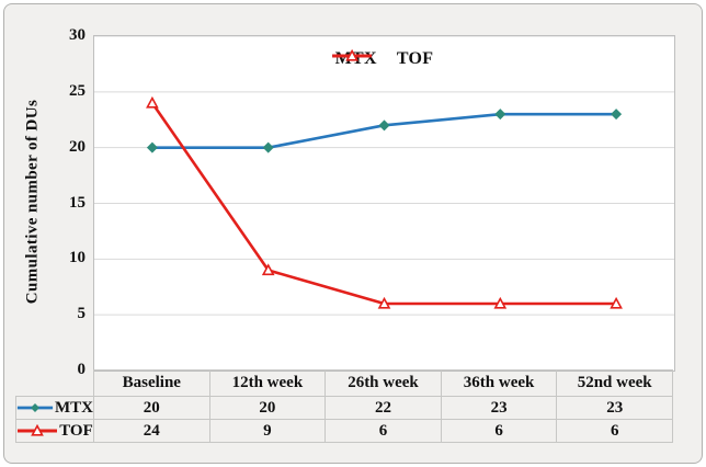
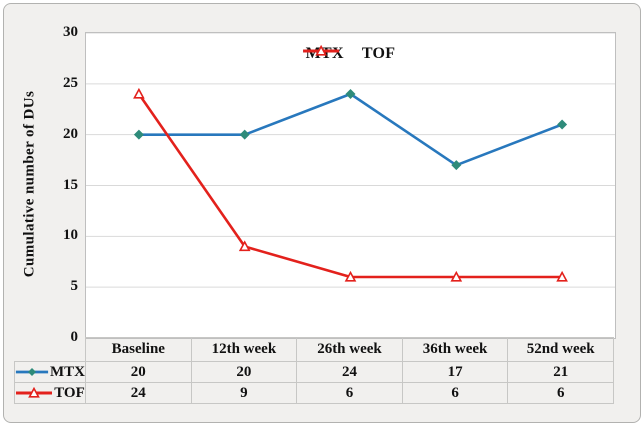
MTX/26th week: 22 -> 24
MTX/36th week: 23 -> 17
MTX/52nd week: 23 -> 21
